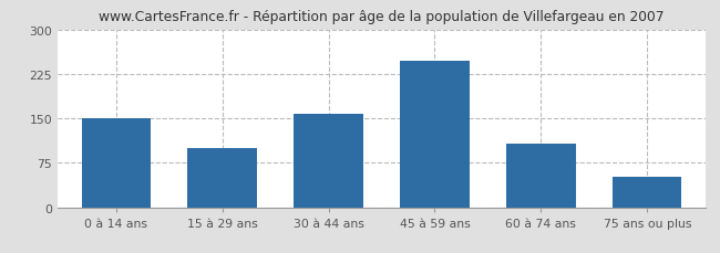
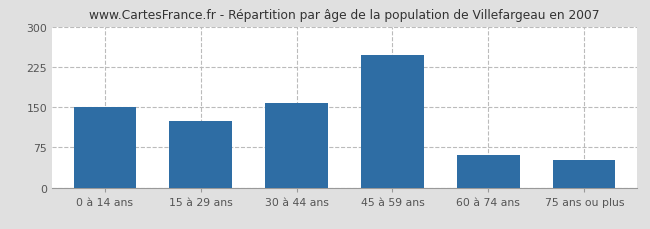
15 à 29 ans: 100 -> 124
60 à 74 ans: 107 -> 60
